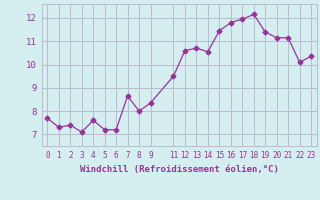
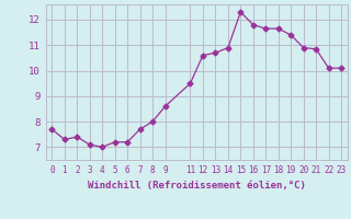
4: 7.60 -> 7.00
7: 8.65 -> 7.70
9: 8.35 -> 8.60
14: 10.55 -> 10.90
15: 11.45 -> 12.30
17: 11.95 -> 11.65
18: 12.15 -> 11.65
20: 11.15 -> 10.90
21: 11.15 -> 10.85
23: 10.35 -> 10.10
